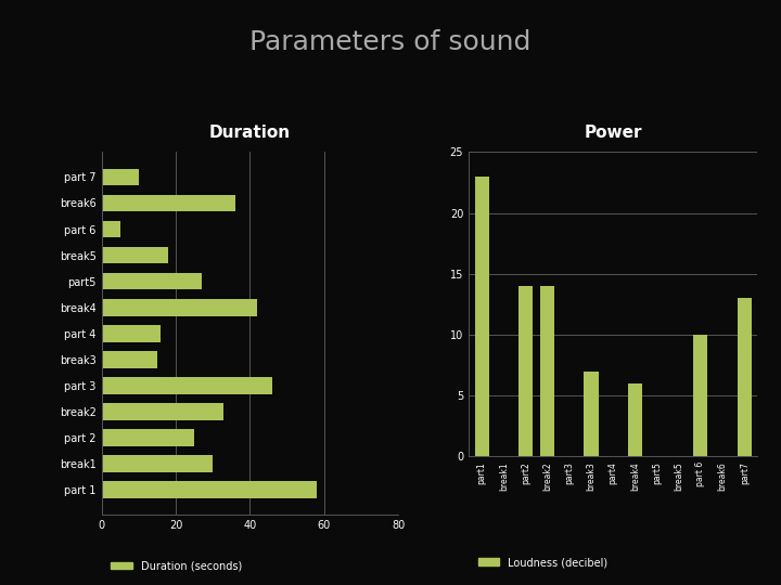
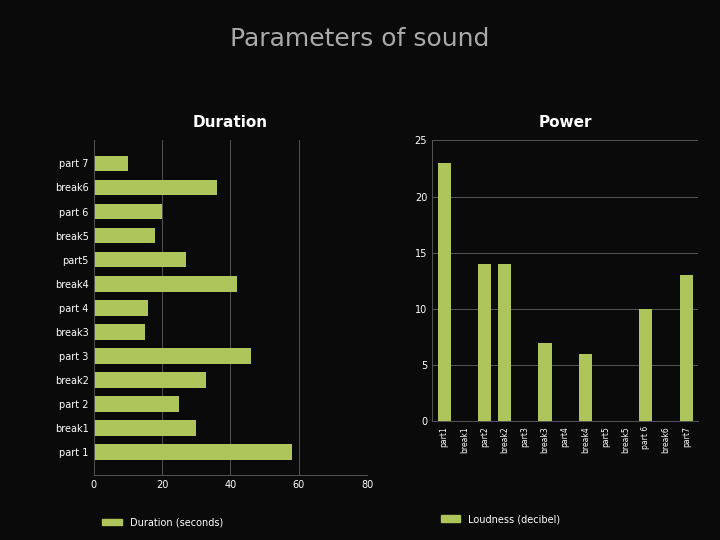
Duration/part 6: 5 -> 20
